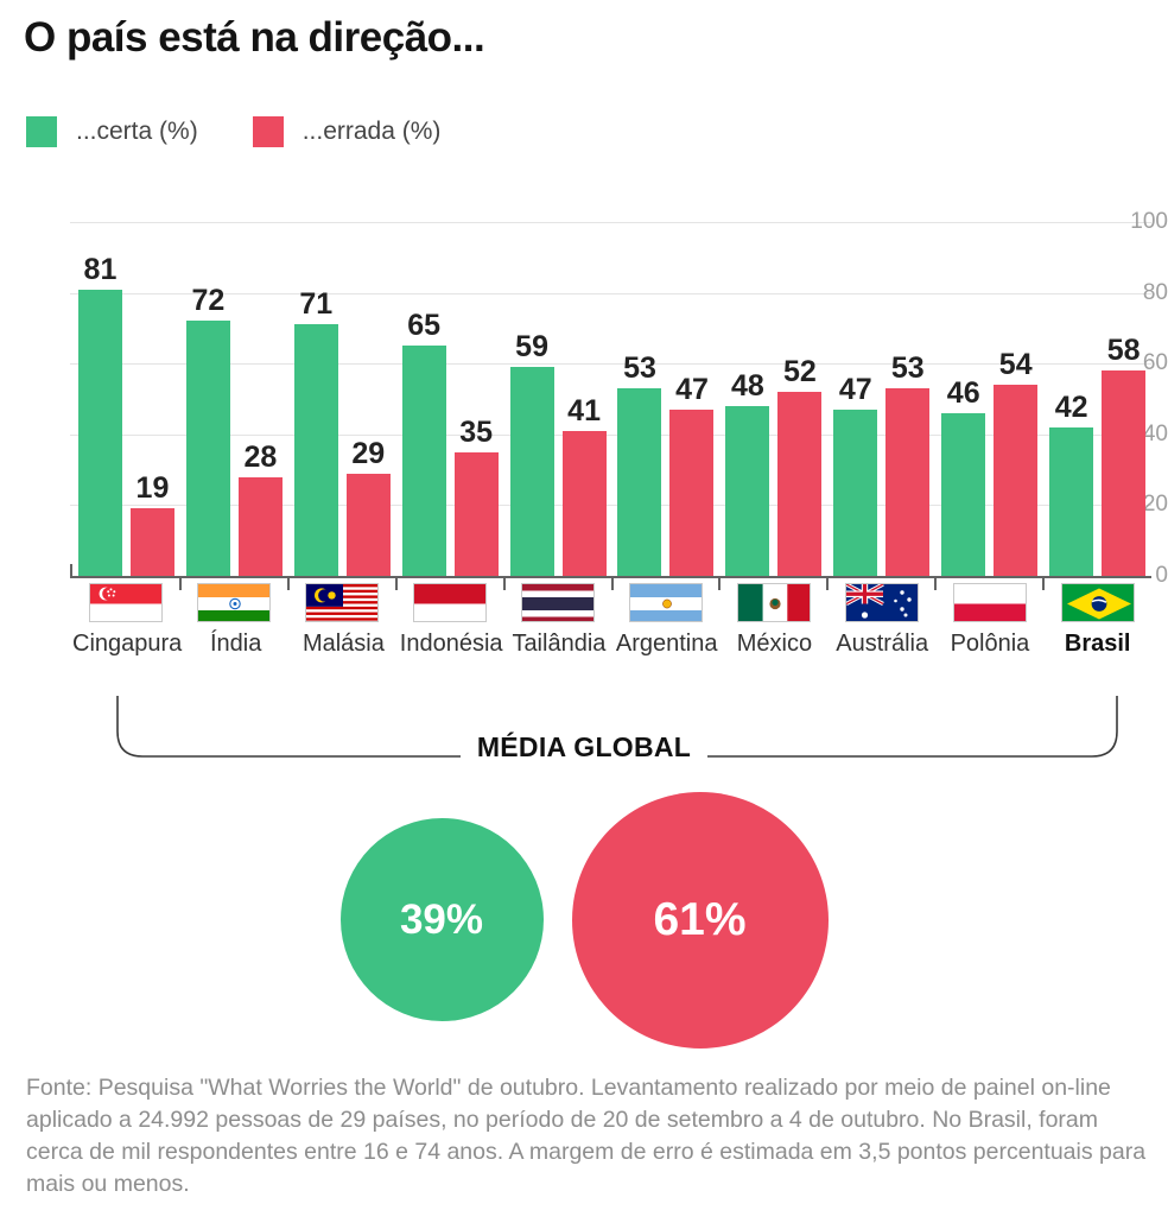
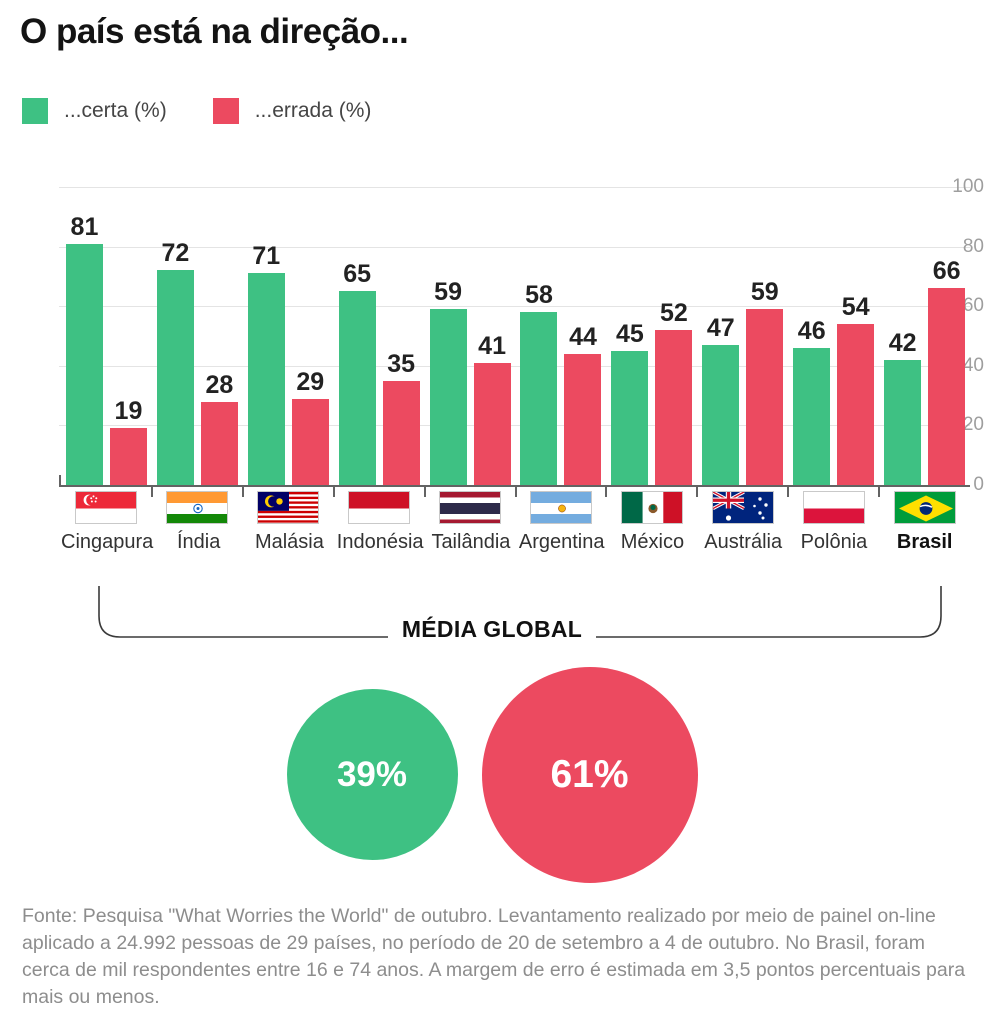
...certa (%)/Argentina: 53 -> 58
...errada (%)/Argentina: 47 -> 44
...certa (%)/México: 48 -> 45
...errada (%)/Austrália: 53 -> 59
...errada (%)/Brasil: 58 -> 66
